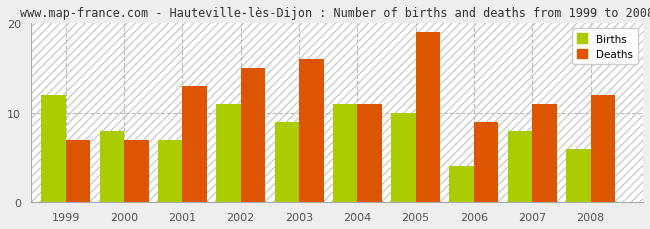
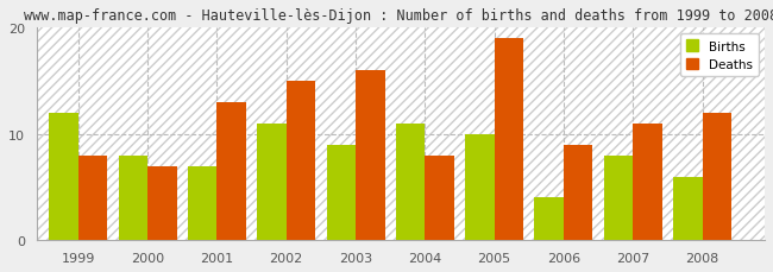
Deaths/1999: 7 -> 8
Deaths/2004: 11 -> 8
